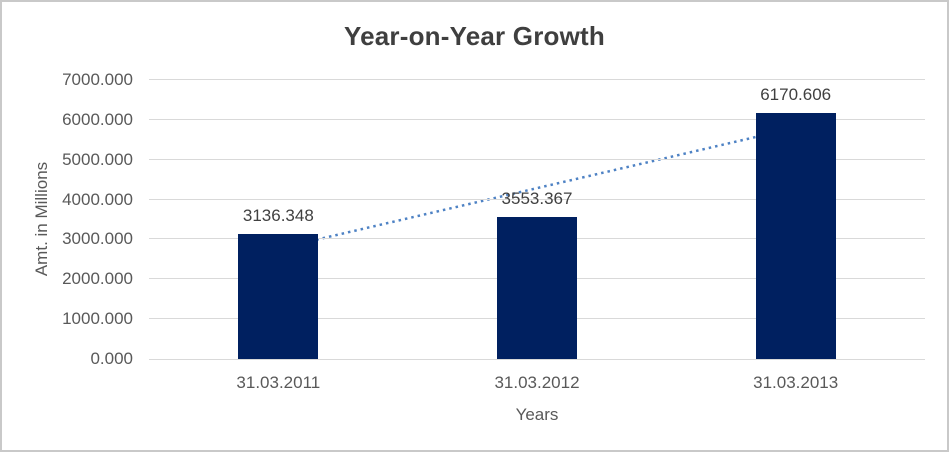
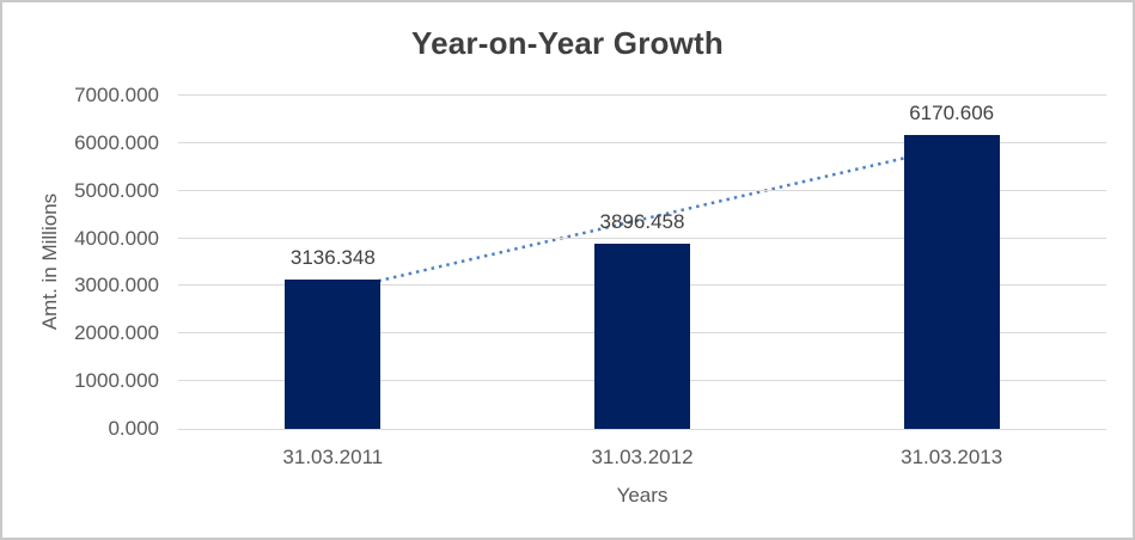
31.03.2012: 3553.367 -> 3896.458
